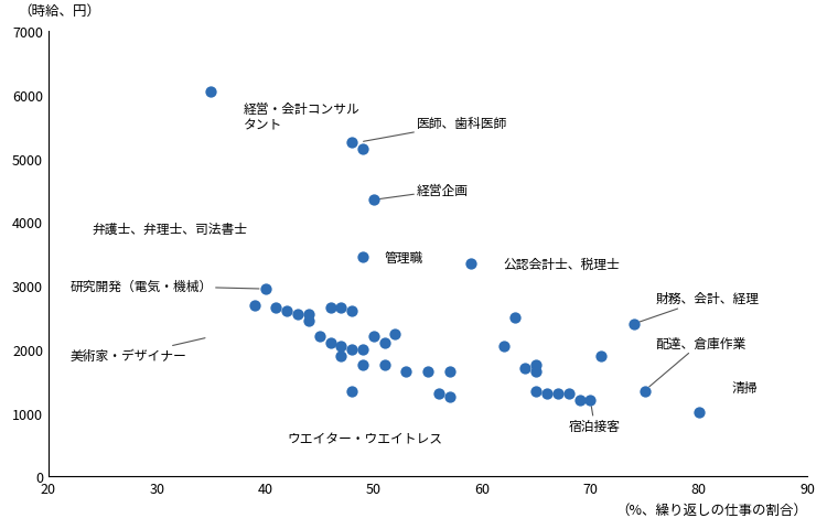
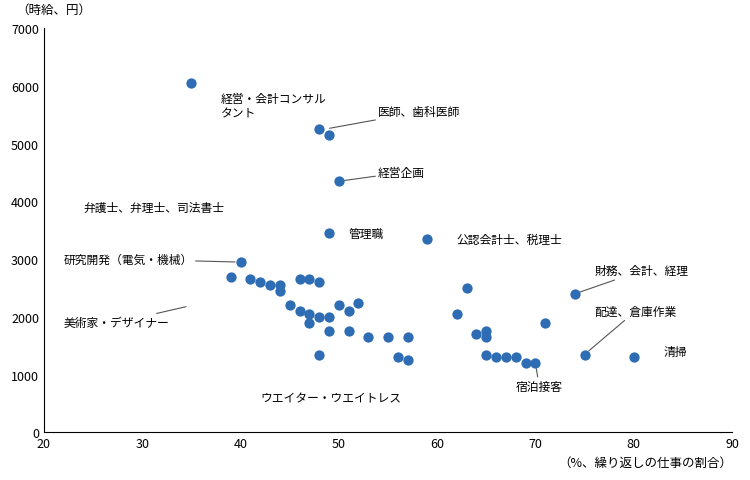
80: 1020 -> 1300
